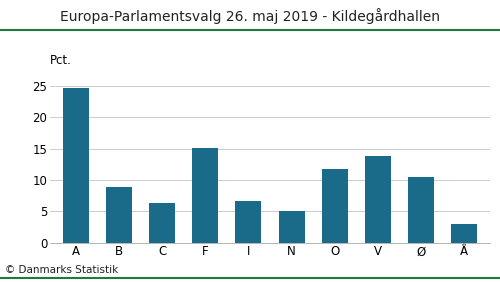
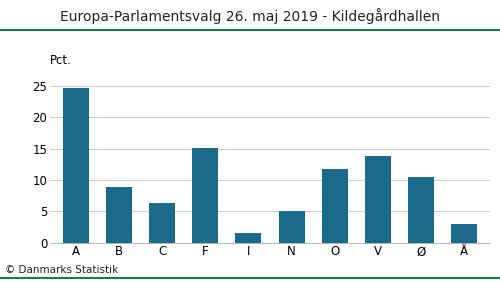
I: 6.6 -> 1.5
